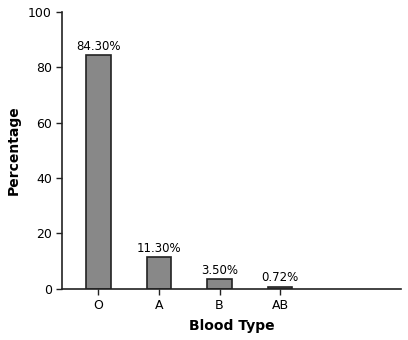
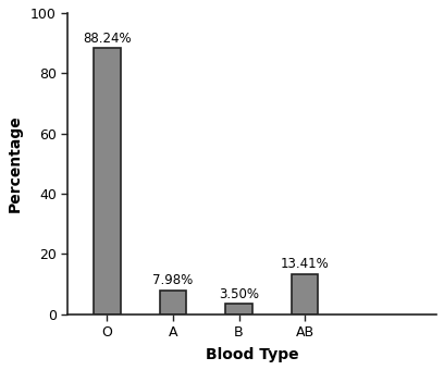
O: 84.30% -> 88.24%
A: 11.30% -> 7.98%
AB: 0.72% -> 13.41%
